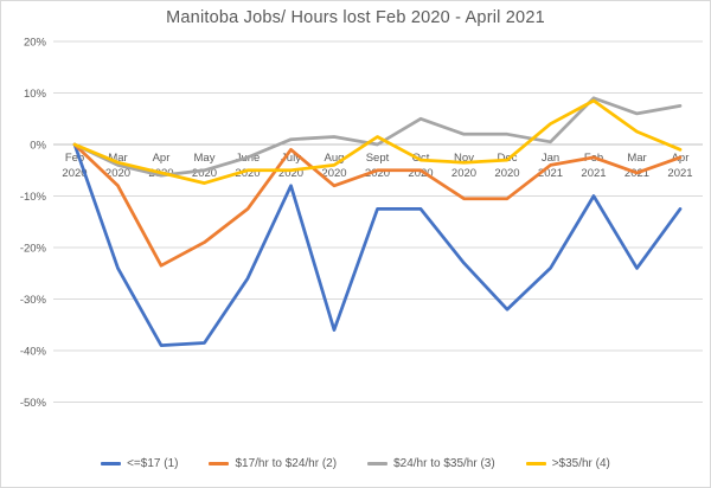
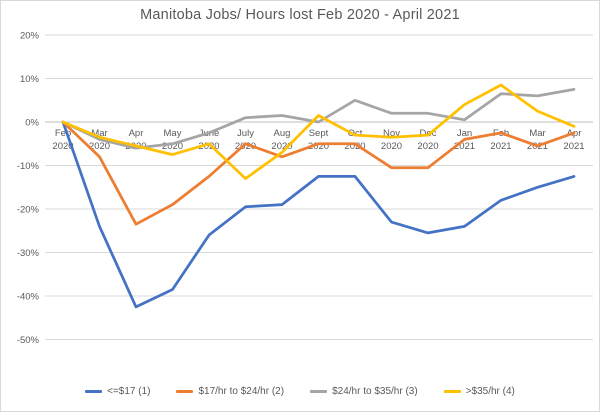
<=$17 (1)/Apr 2020: -39% -> -42%
<=$17 (1)/July 2020: -8% -> -20%
$17/hr to $24/hr (2)/July 2020: -1% -> -5%
>$35/hr (4)/July 2020: -5% -> -13%
<=$17 (1)/Aug 2020: -36% -> -19%
>$35/hr (4)/Aug 2020: -4% -> -7%
<=$17 (1)/Dec 2020: -32% -> -26%
<=$17 (1)/Feb 2021: -10% -> -18%
$24/hr to $35/hr (3)/Feb 2021: 9% -> 6%
<=$17 (1)/Mar 2021: -24% -> -15%
